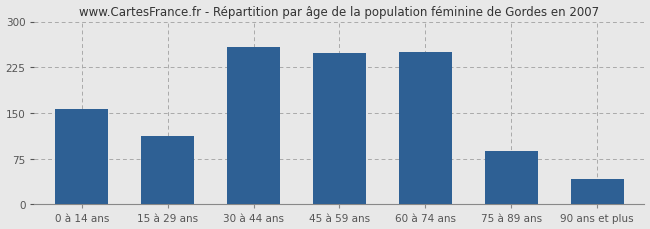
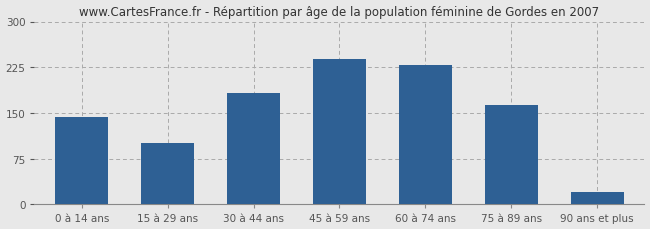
0 à 14 ans: 156 -> 143
15 à 29 ans: 112 -> 100
30 à 44 ans: 258 -> 182
45 à 59 ans: 248 -> 238
60 à 74 ans: 250 -> 229
75 à 89 ans: 88 -> 163
90 ans et plus: 42 -> 20
